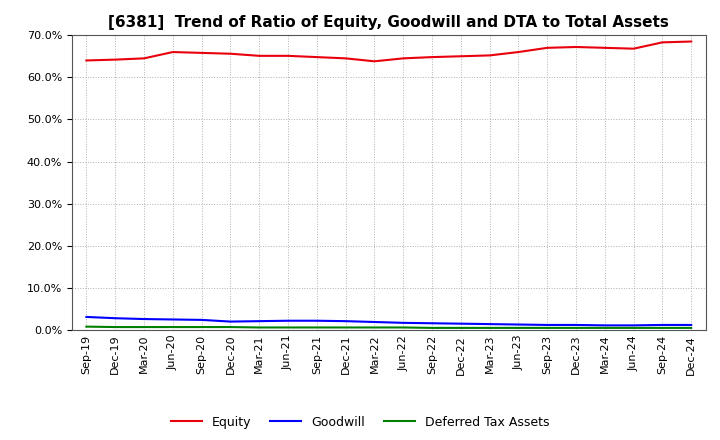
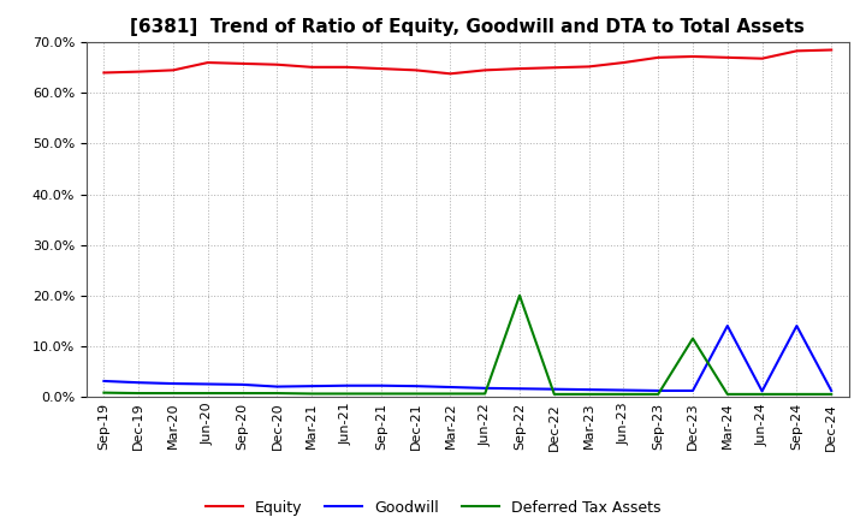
Deferred Tax Assets/Sep-22: 0.5% -> 20.0%
Deferred Tax Assets/Dec-23: 0.5% -> 11.5%
Goodwill/Mar-24: 1.1% -> 14.0%
Goodwill/Sep-24: 1.2% -> 14.0%
